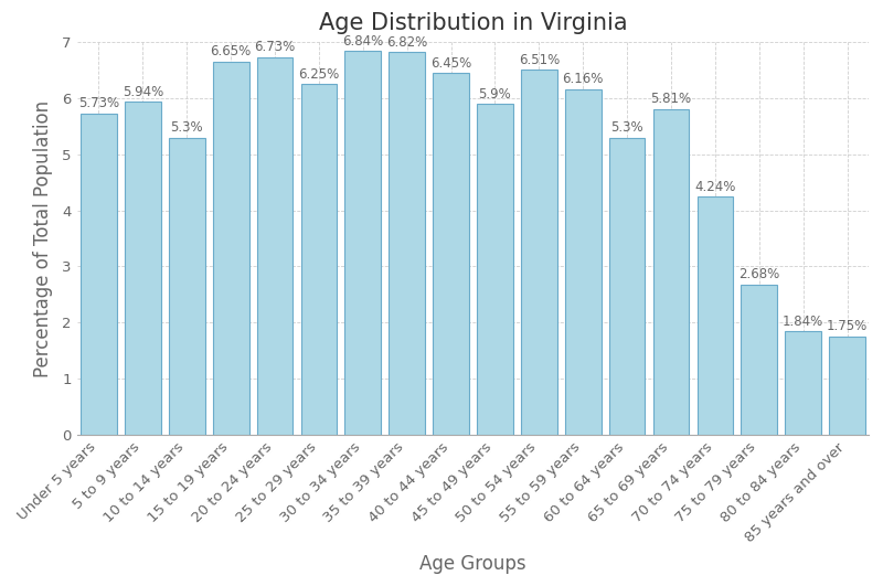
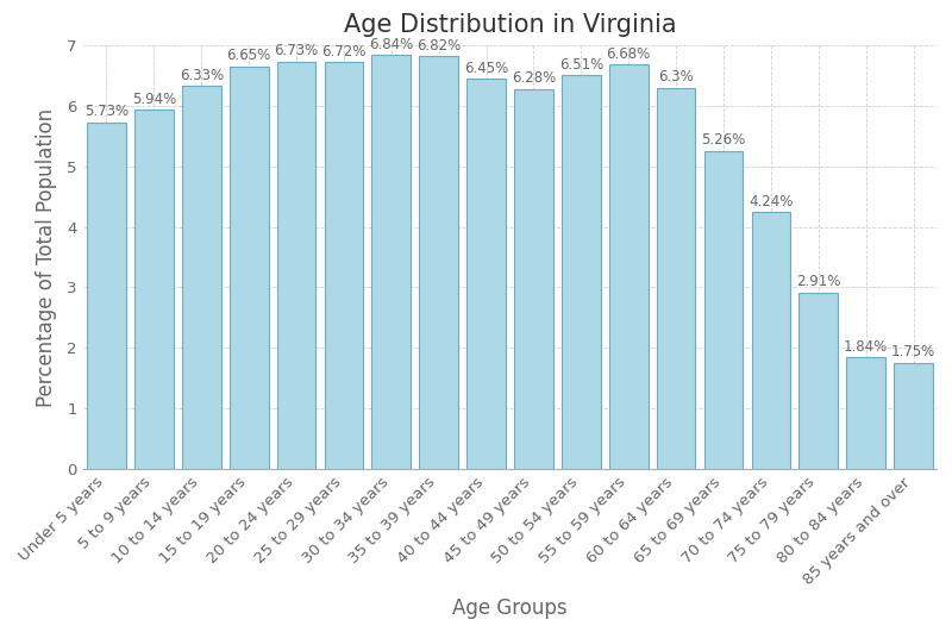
10 to 14 years: 5.3% -> 6.3%
25 to 29 years: 6.25% -> 6.72%
45 to 49 years: 5.9% -> 6.28%
55 to 59 years: 6.16% -> 6.68%
60 to 64 years: 5.3% -> 6.3%
65 to 69 years: 5.81% -> 5.26%
75 to 79 years: 2.68% -> 2.91%
